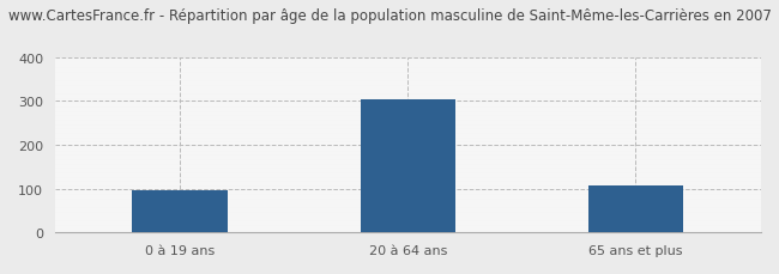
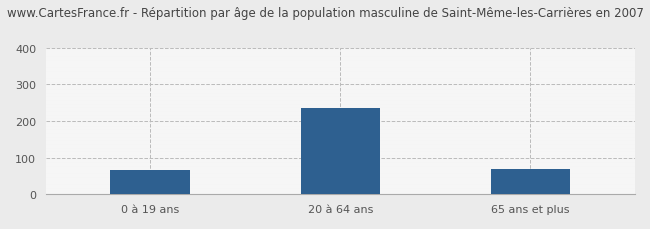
0 à 19 ans: 96 -> 65
20 à 64 ans: 304 -> 235
65 ans et plus: 106 -> 70
